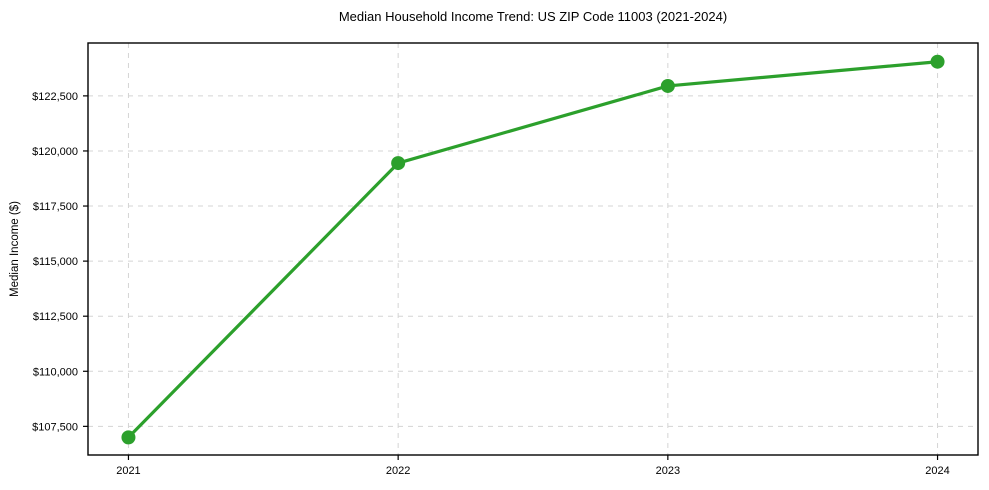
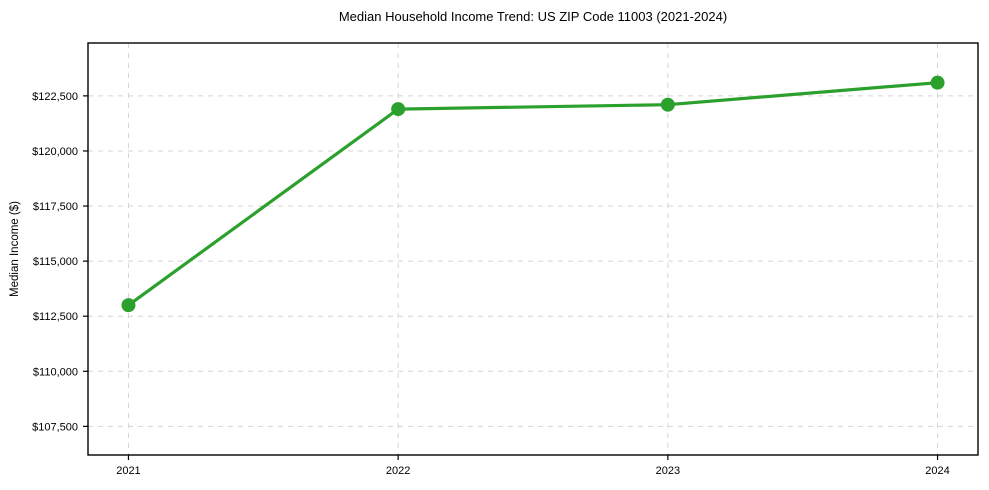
2021: $107000 -> $113000
2022: $119400 -> $121900
2023: $123000 -> $122100
2024: $124000 -> $123100
